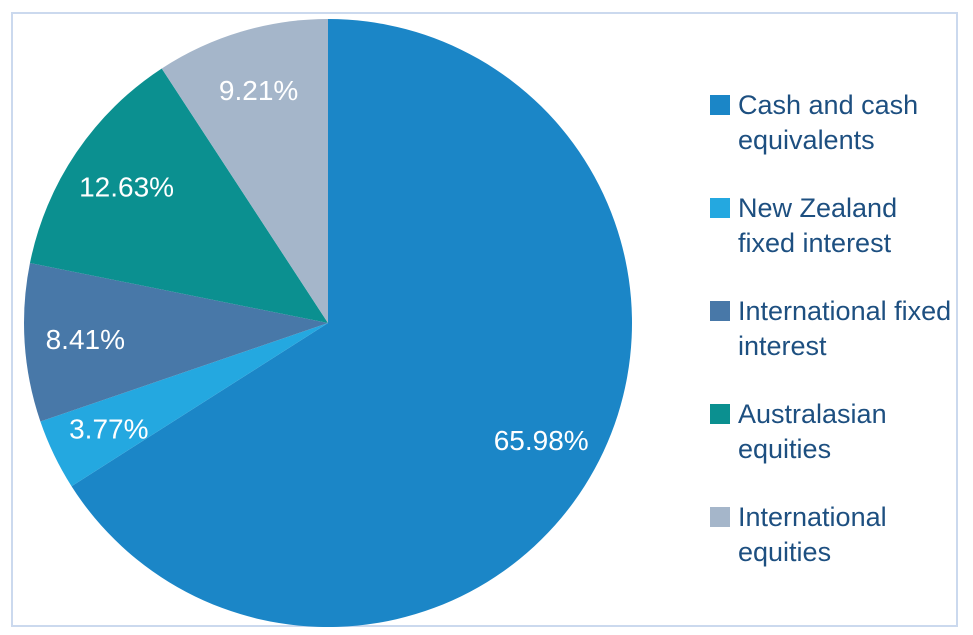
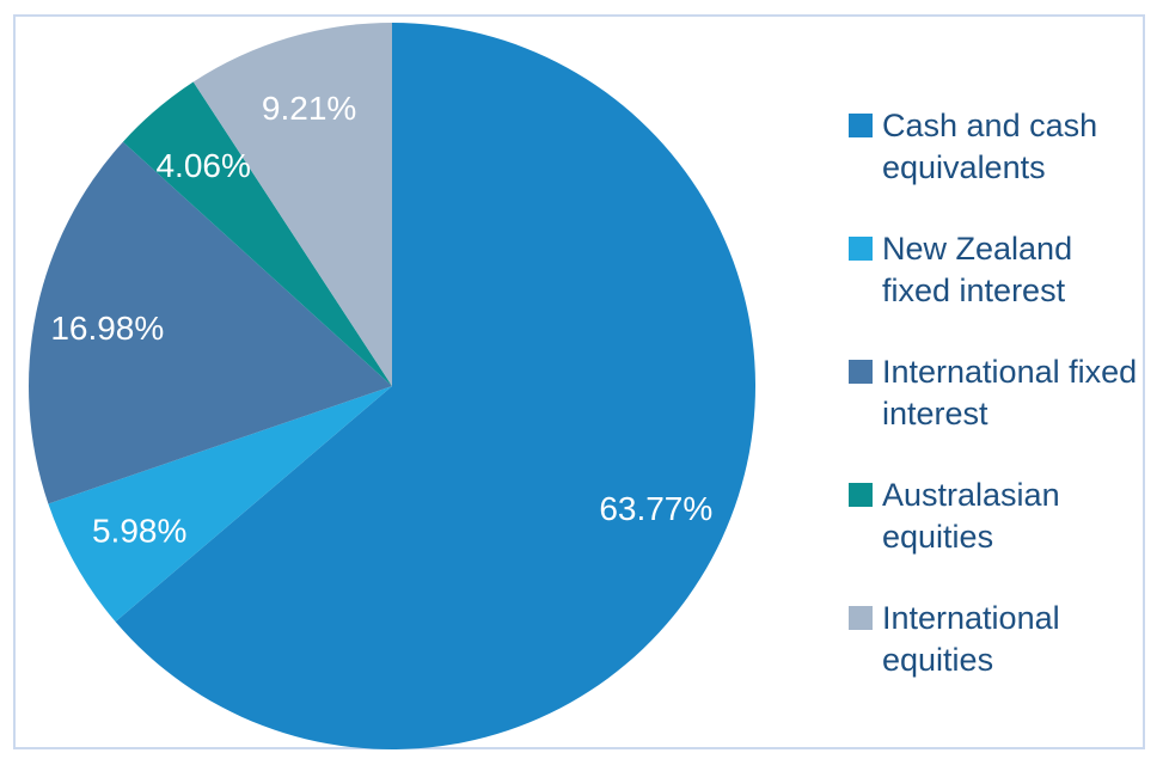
Cash and cash equivalents: 65.98% -> 63.77%
New Zealand fixed interest: 3.77% -> 5.98%
International fixed interest: 8.41% -> 16.98%
Australasian equities: 12.63% -> 4.06%
